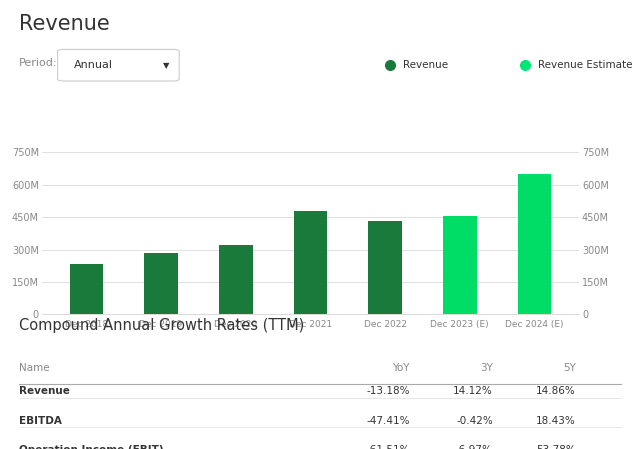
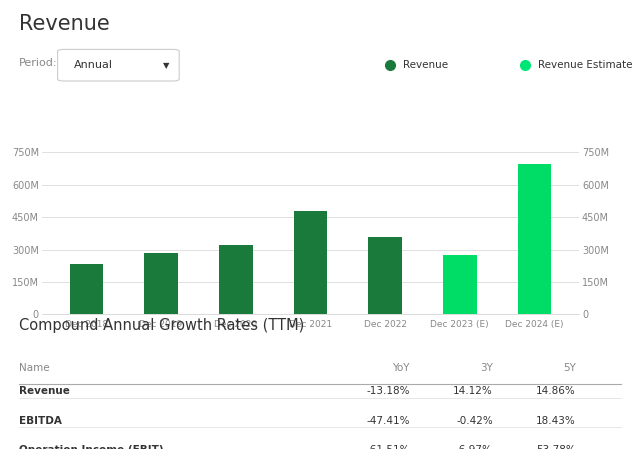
Dec 2022: 430M -> 360M
Dec 2023 (E): 455M -> 275M
Dec 2024 (E): 650M -> 695M
